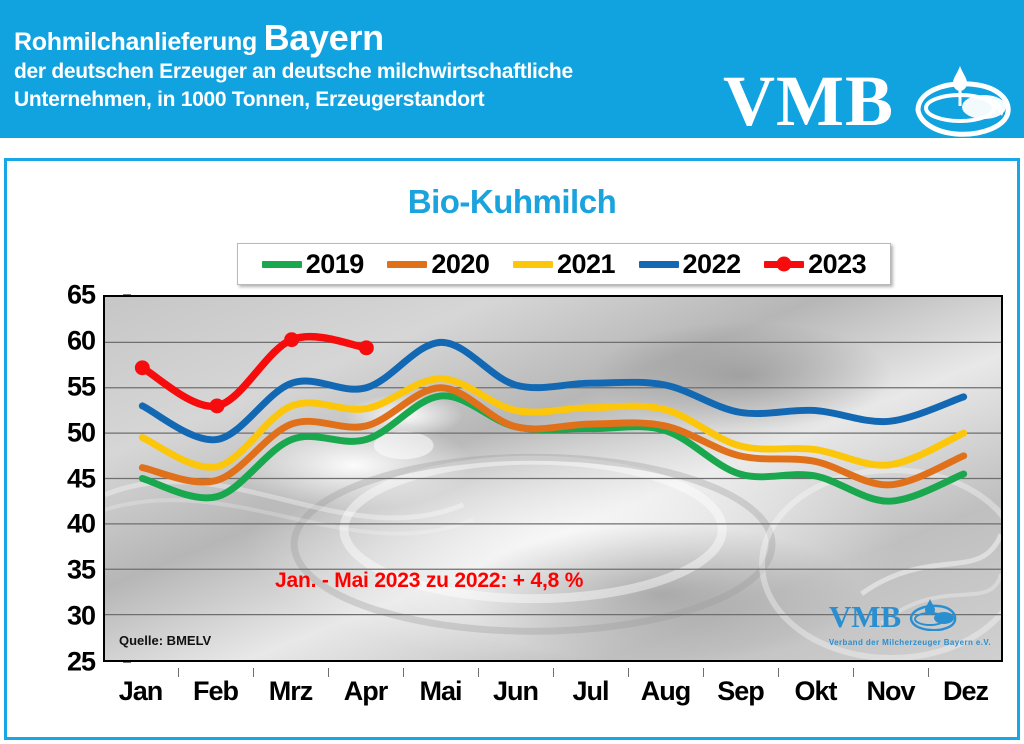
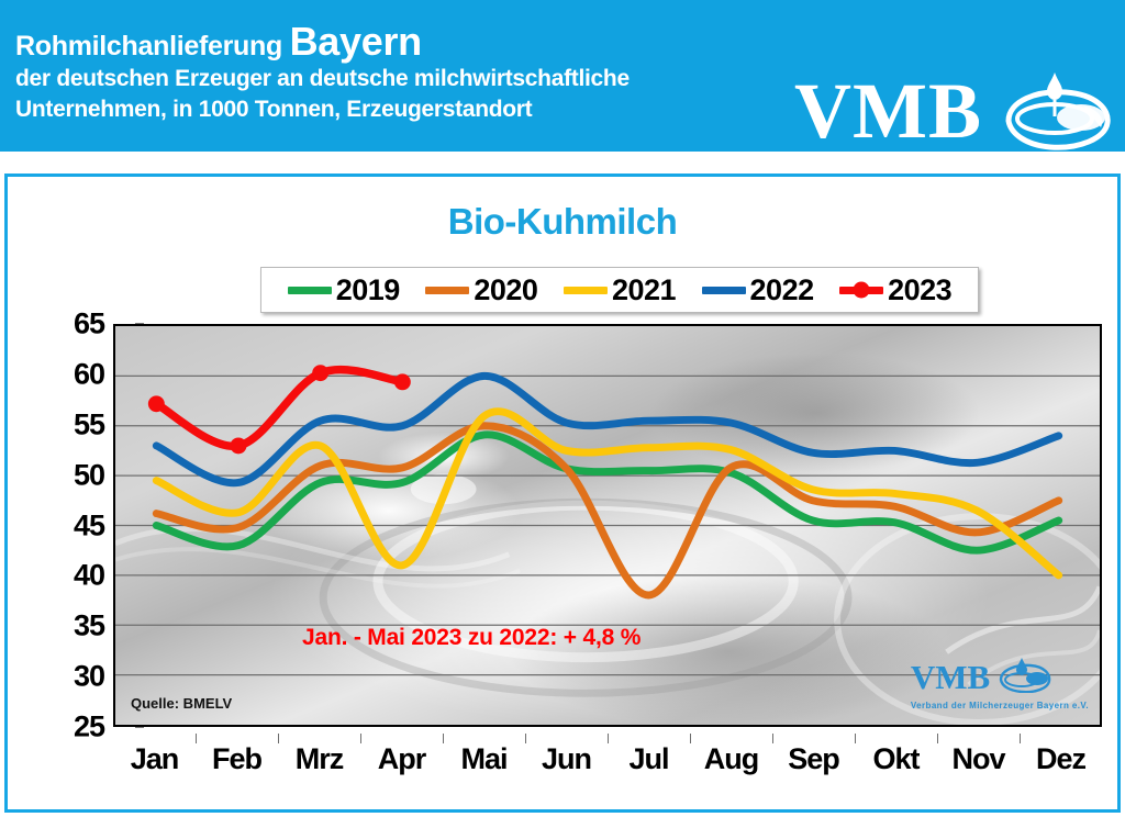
2021/Apr: 53 -> 41
2020/Jul: 51 -> 38
2021/Dez: 50 -> 40
